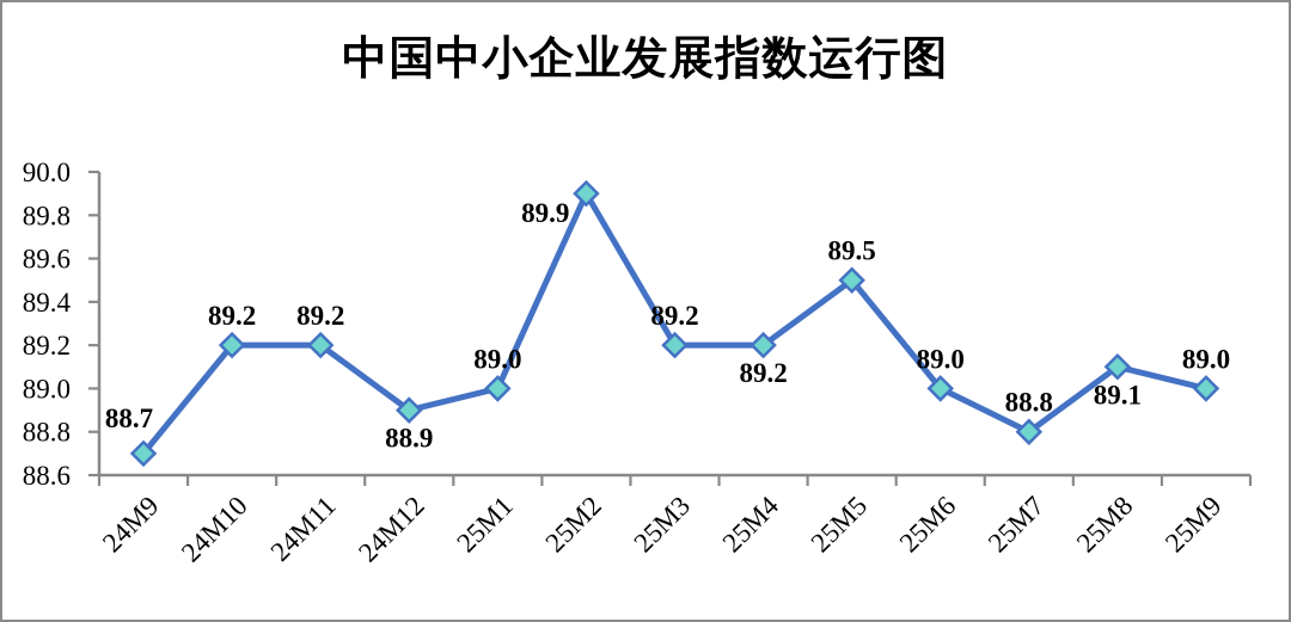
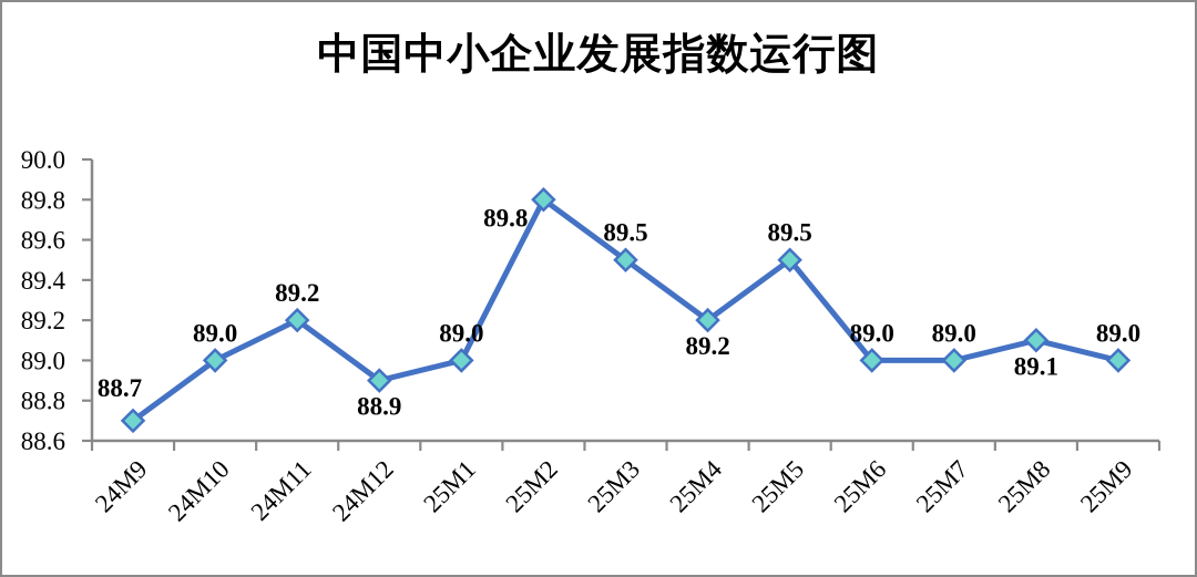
24M10: 89.2 -> 89.0
25M2: 89.9 -> 89.8
25M3: 89.2 -> 89.5
25M7: 88.8 -> 89.0
